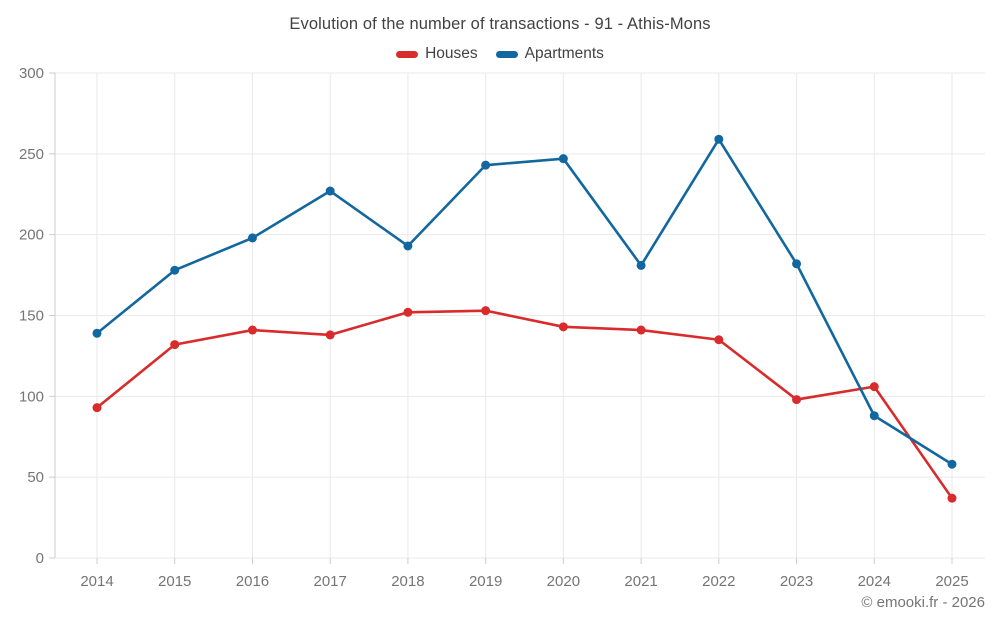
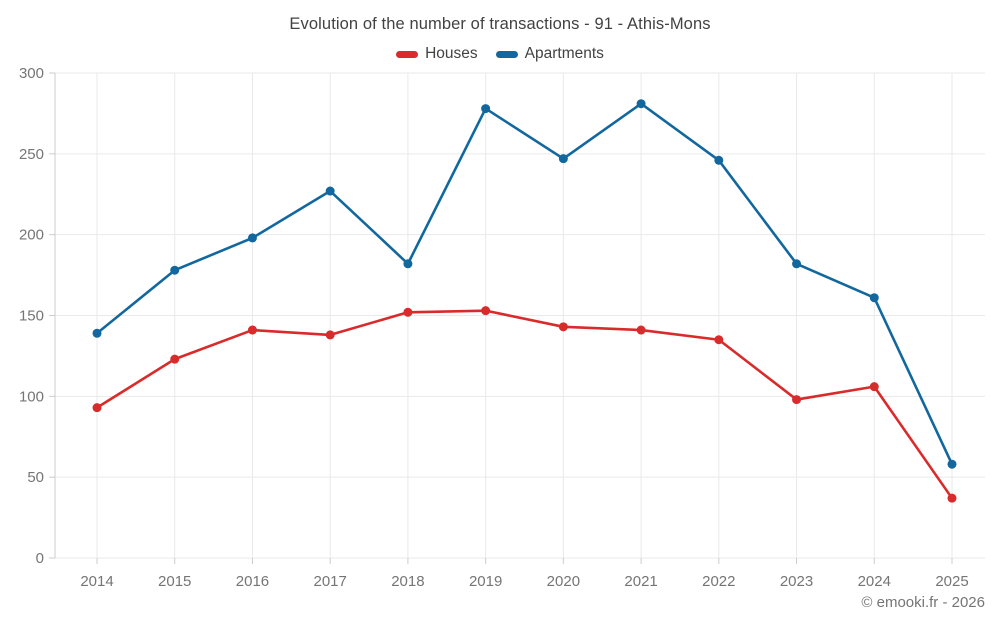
Houses/2015: 132 -> 123
Apartments/2018: 193 -> 182
Apartments/2019: 243 -> 278
Apartments/2021: 181 -> 281
Apartments/2022: 259 -> 246
Apartments/2024: 88 -> 161
